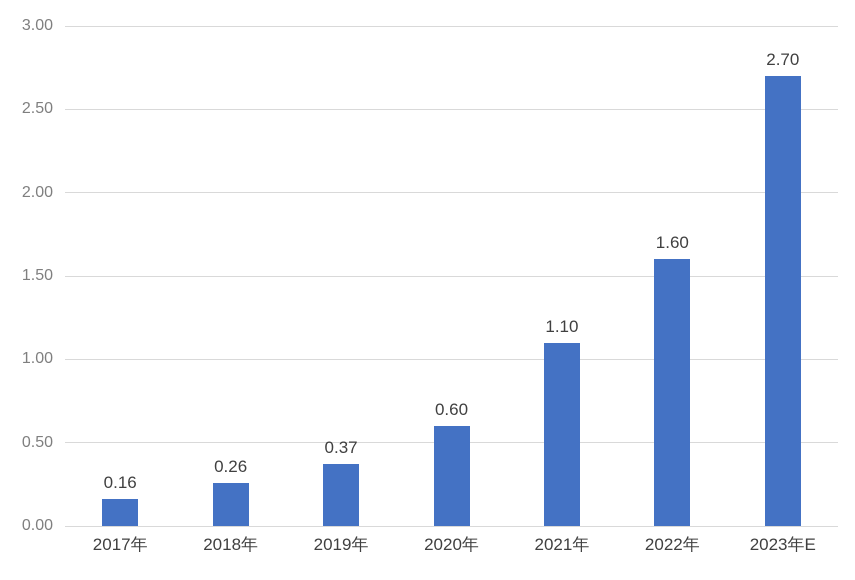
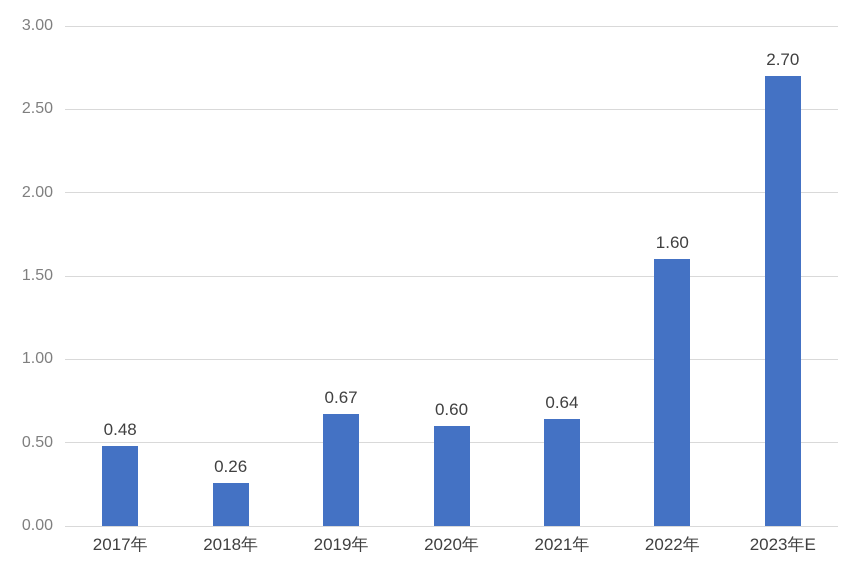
2017年: 0.16 -> 0.48
2019年: 0.37 -> 0.67
2021年: 1.10 -> 0.64
